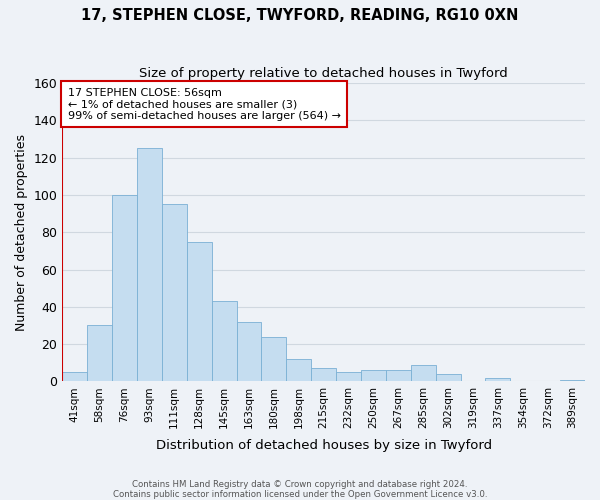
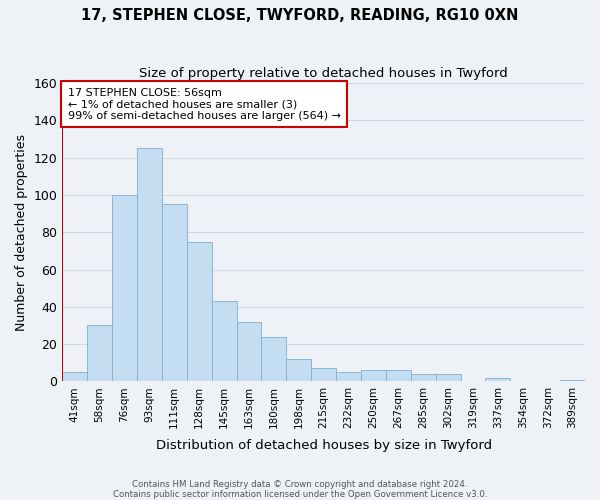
285sqm: 9 -> 4
